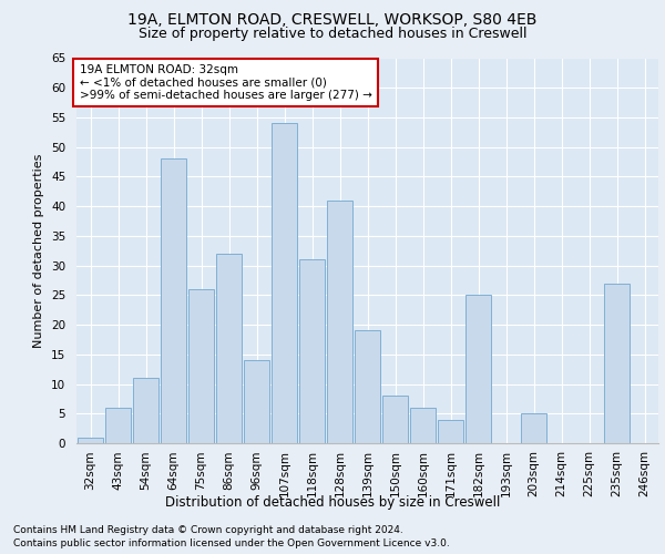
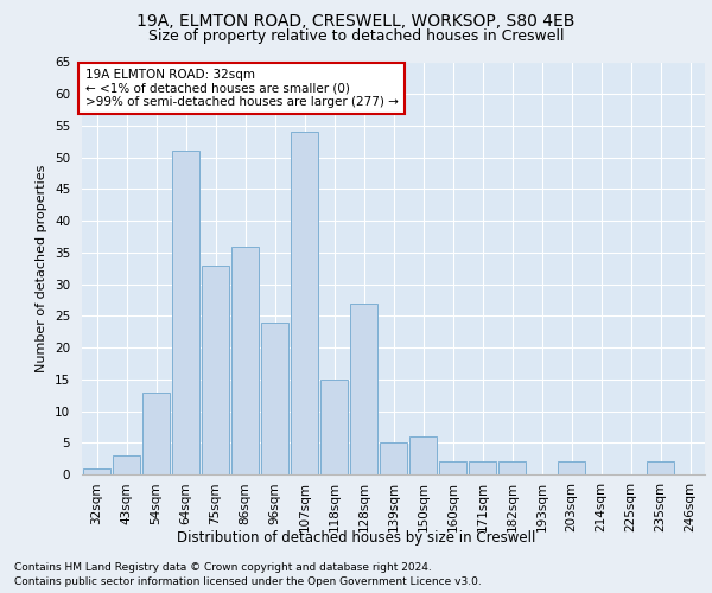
43sqm: 6 -> 3
54sqm: 11 -> 13
64sqm: 48 -> 51
75sqm: 26 -> 33
86sqm: 32 -> 36
96sqm: 14 -> 24
118sqm: 31 -> 15
128sqm: 41 -> 27
139sqm: 19 -> 5
150sqm: 8 -> 6
160sqm: 6 -> 2
171sqm: 4 -> 2
182sqm: 25 -> 2
203sqm: 5 -> 2
235sqm: 27 -> 2
